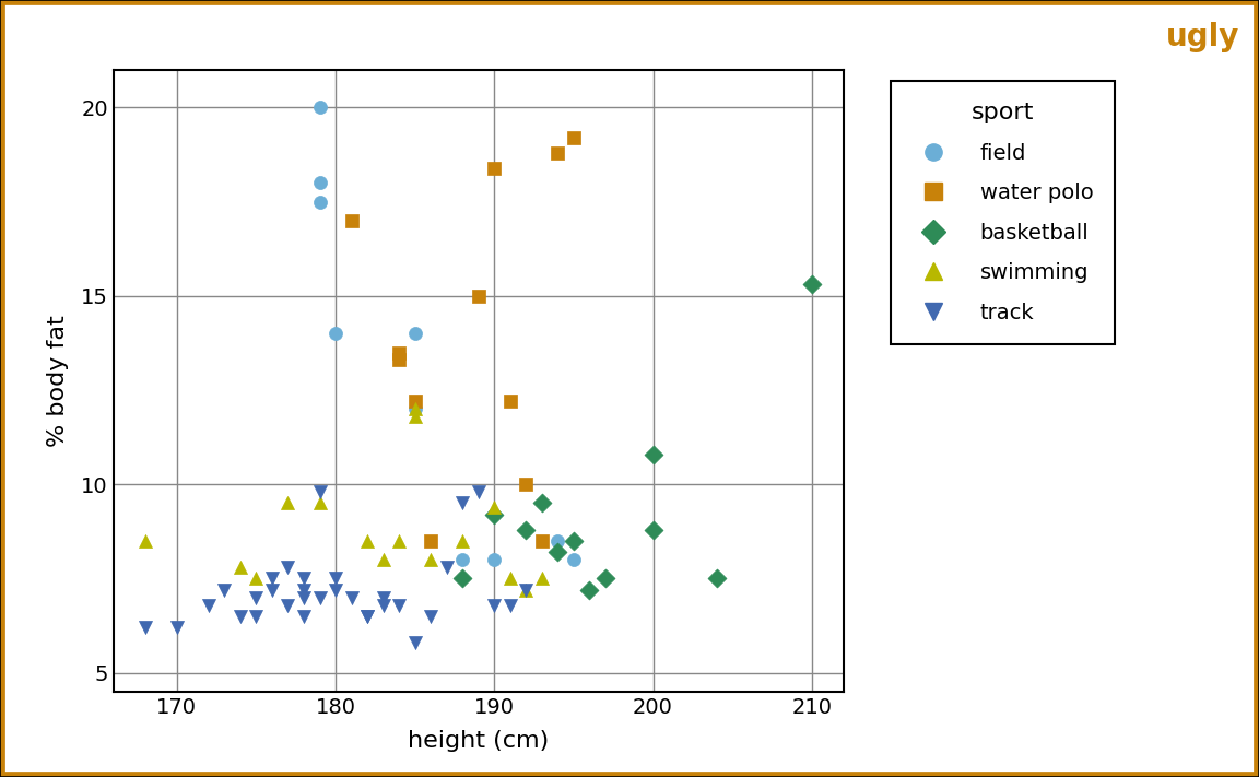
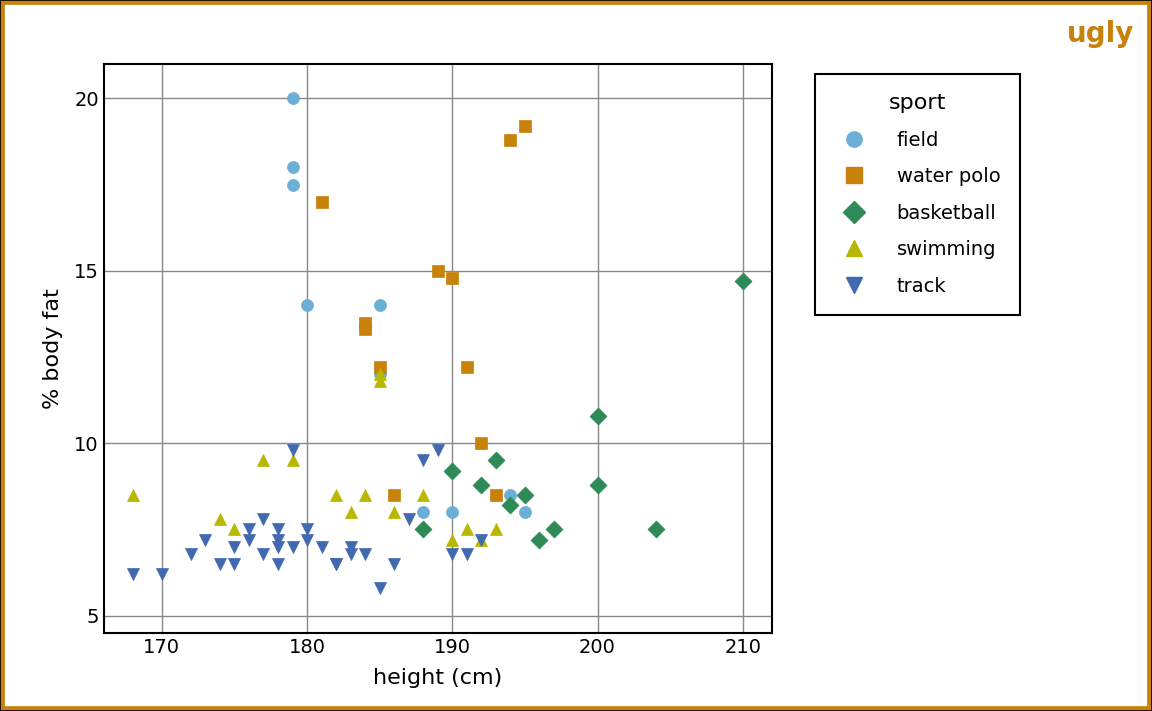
water polo/190: 18.4 -> 14.8
swimming/190: 9.4 -> 7.2
basketball/210: 15.3 -> 14.7
